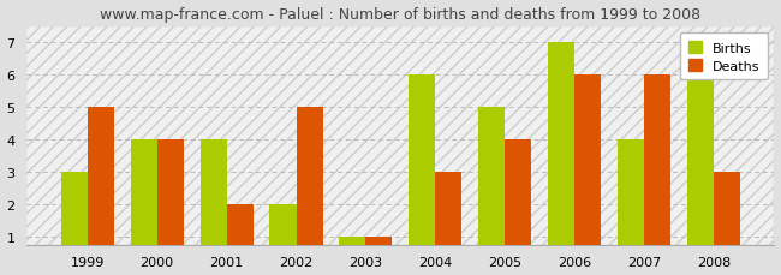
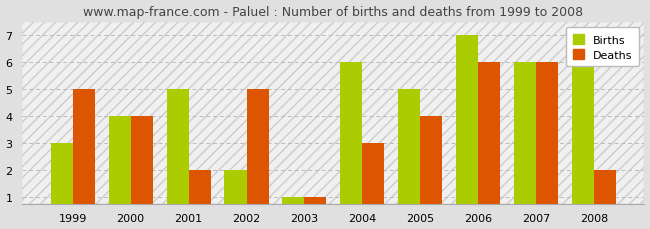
Births/2001: 4 -> 5
Births/2007: 4 -> 6
Deaths/2008: 3 -> 2
